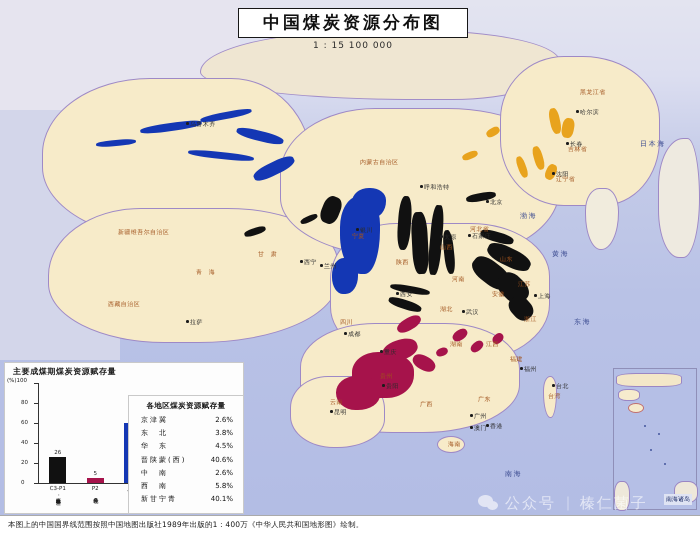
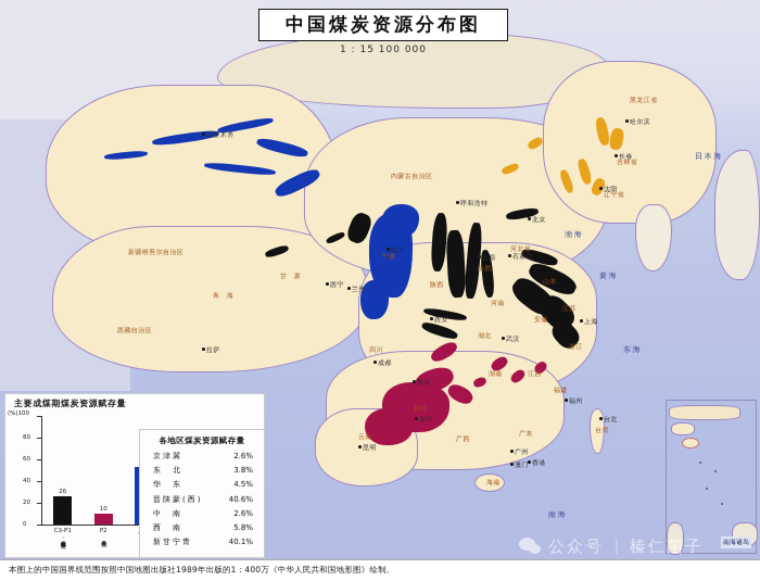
P2: 5 -> 10
J1-2: 60 -> 53
J3-K1: 7 -> 10
